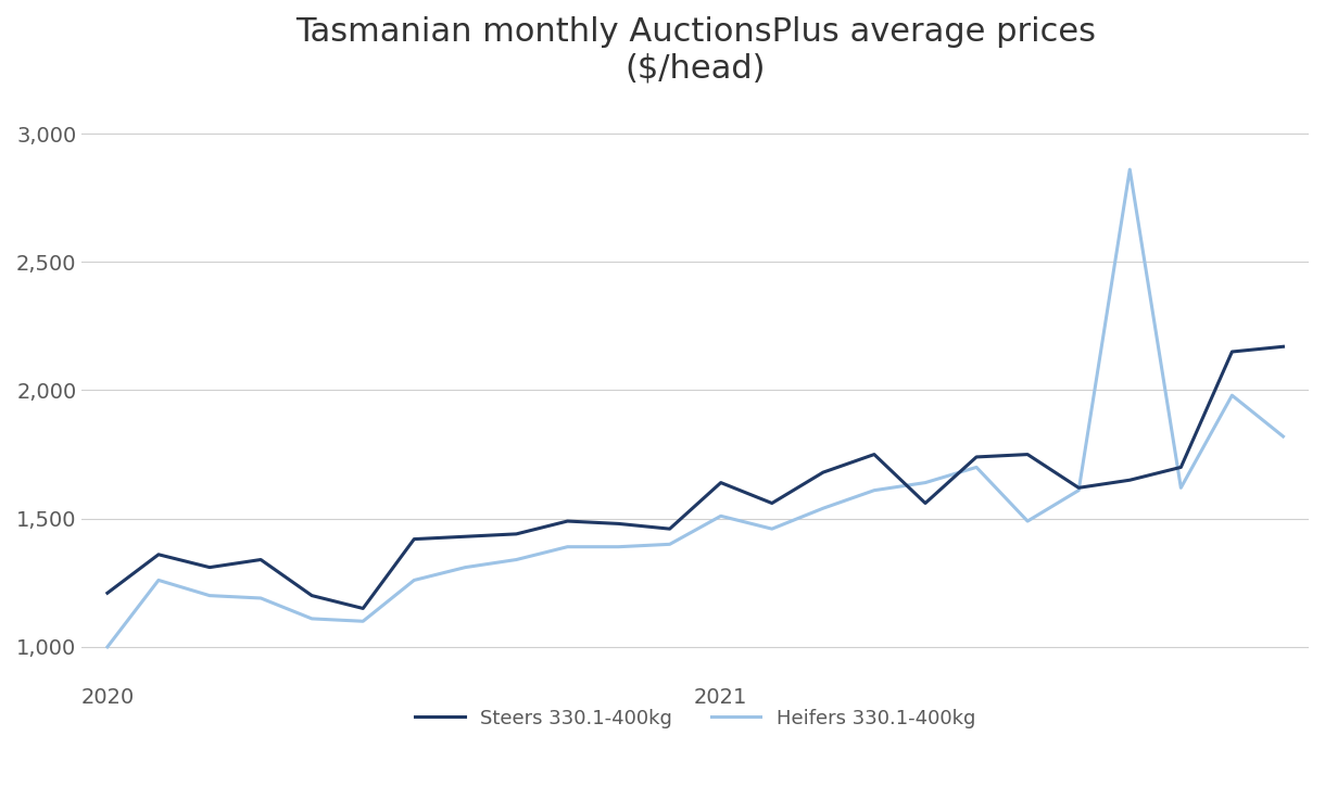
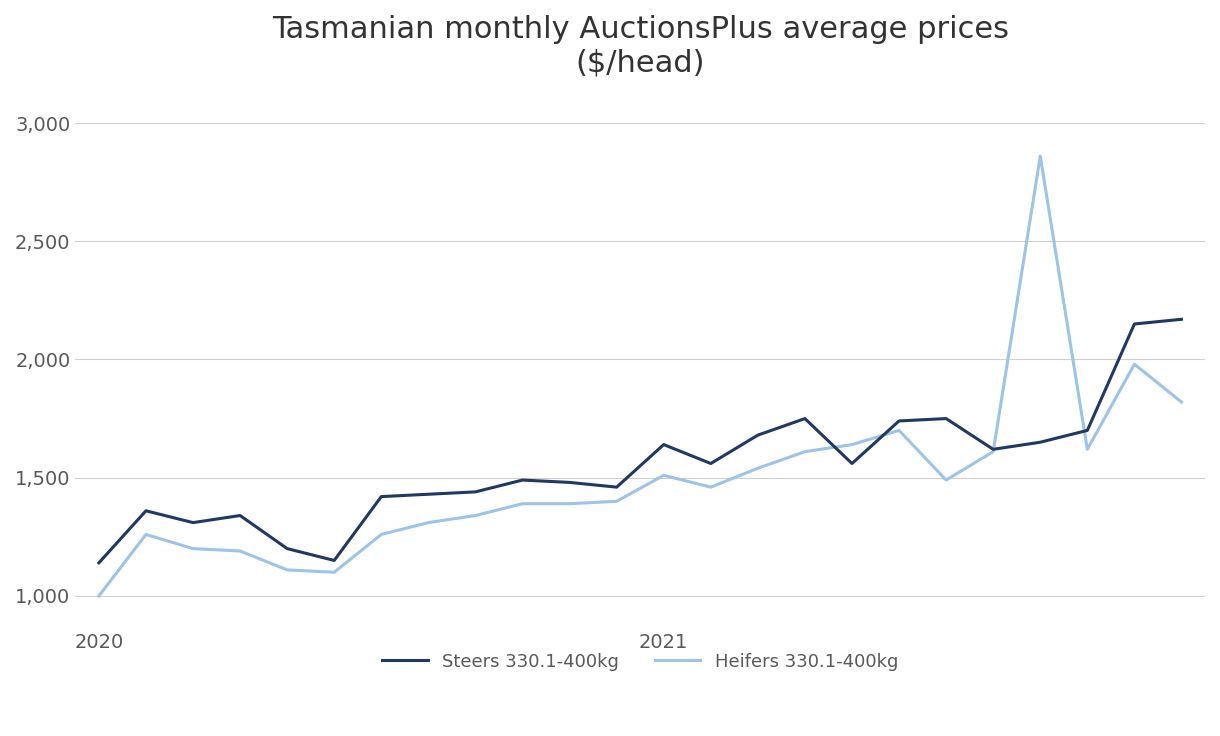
Steers 330.1-400kg/2020: 1,210 -> 1,140
